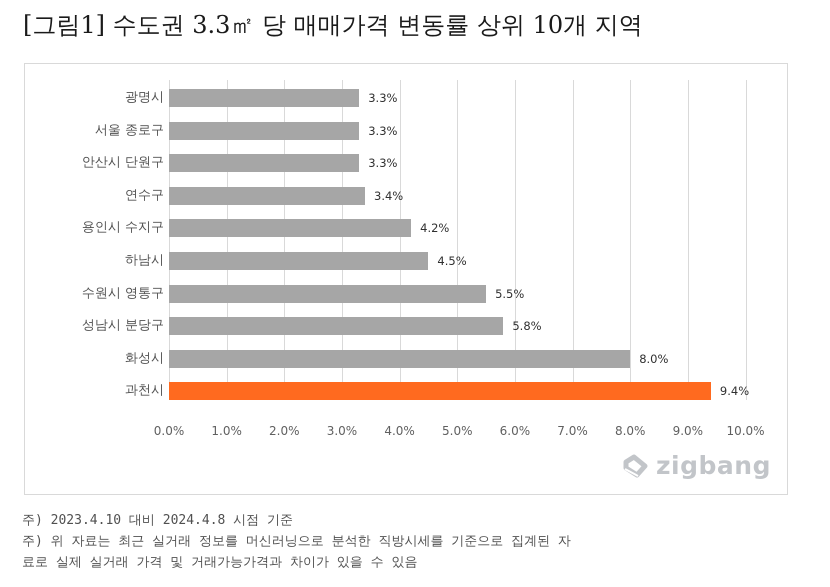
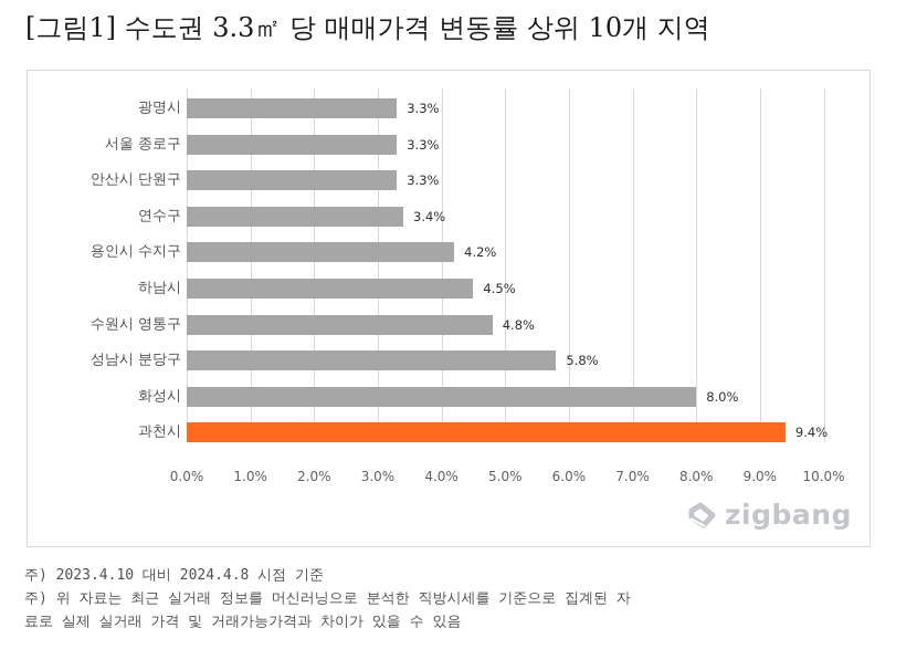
수원시 영통구: 5.5% -> 4.8%
